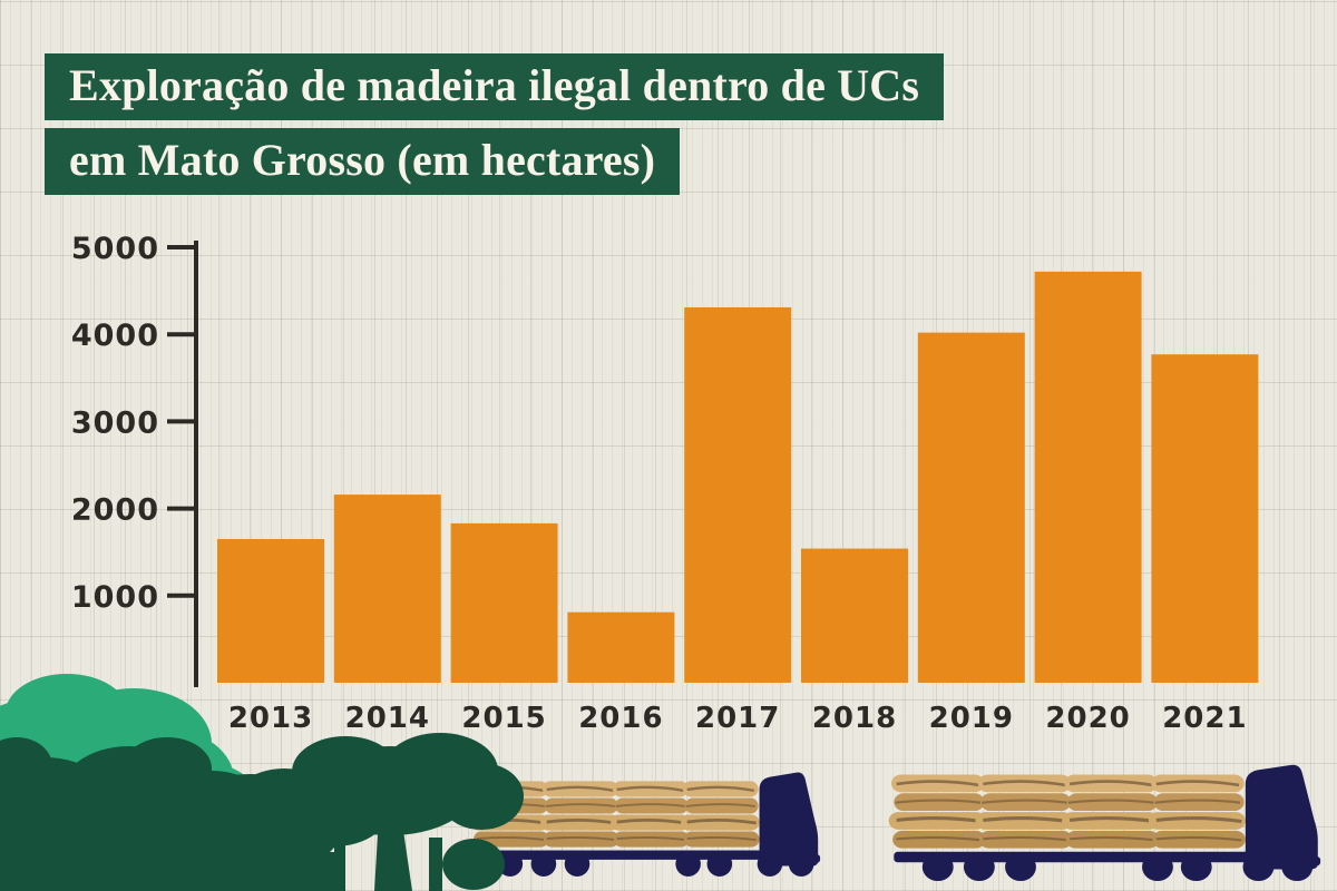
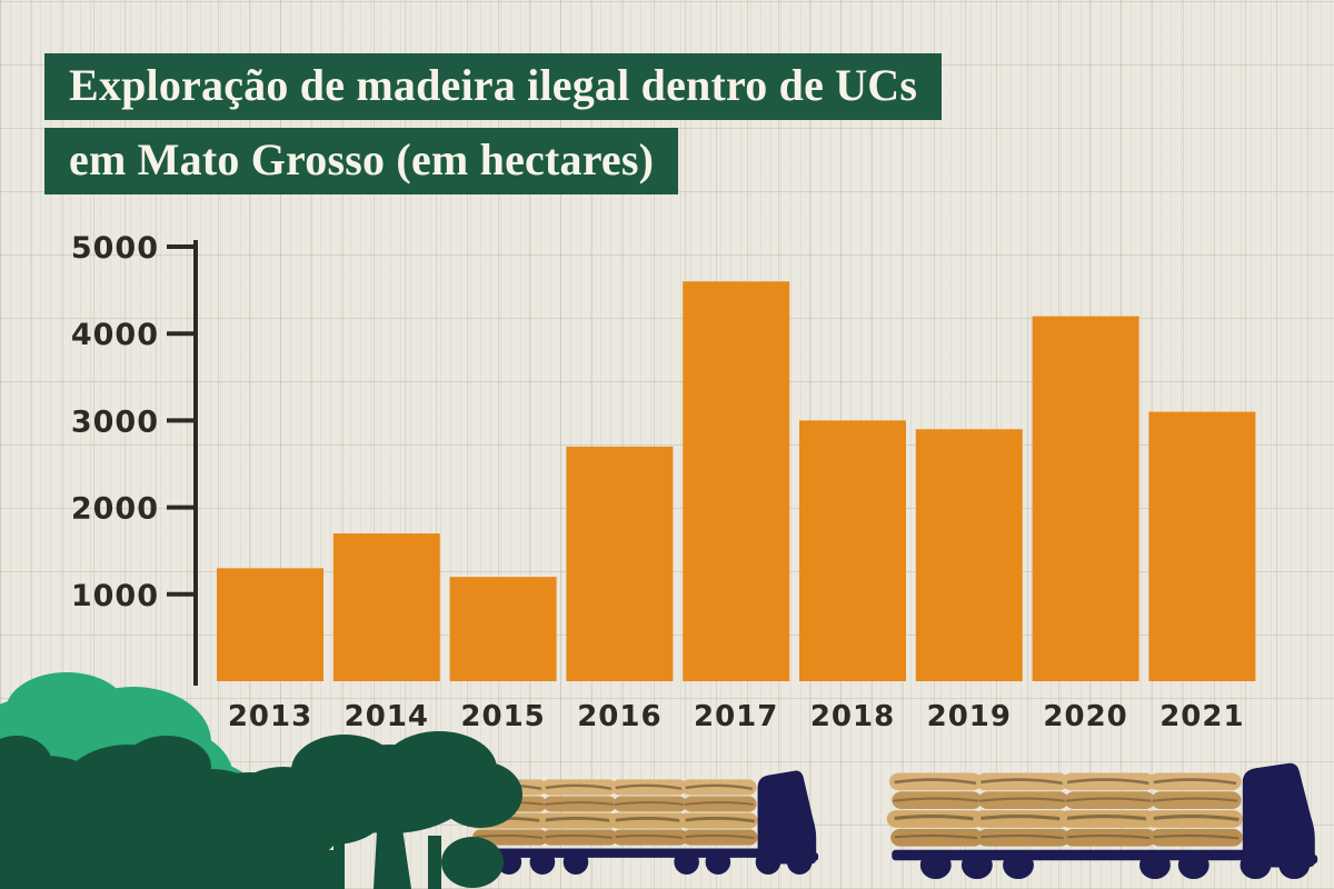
2013: 1600 -> 1300
2014: 2200 -> 1700
2015: 1800 -> 1200
2016: 800 -> 2700
2017: 4300 -> 4600
2018: 1500 -> 3000
2019: 4000 -> 2900
2020: 4700 -> 4200
2021: 3800 -> 3100
